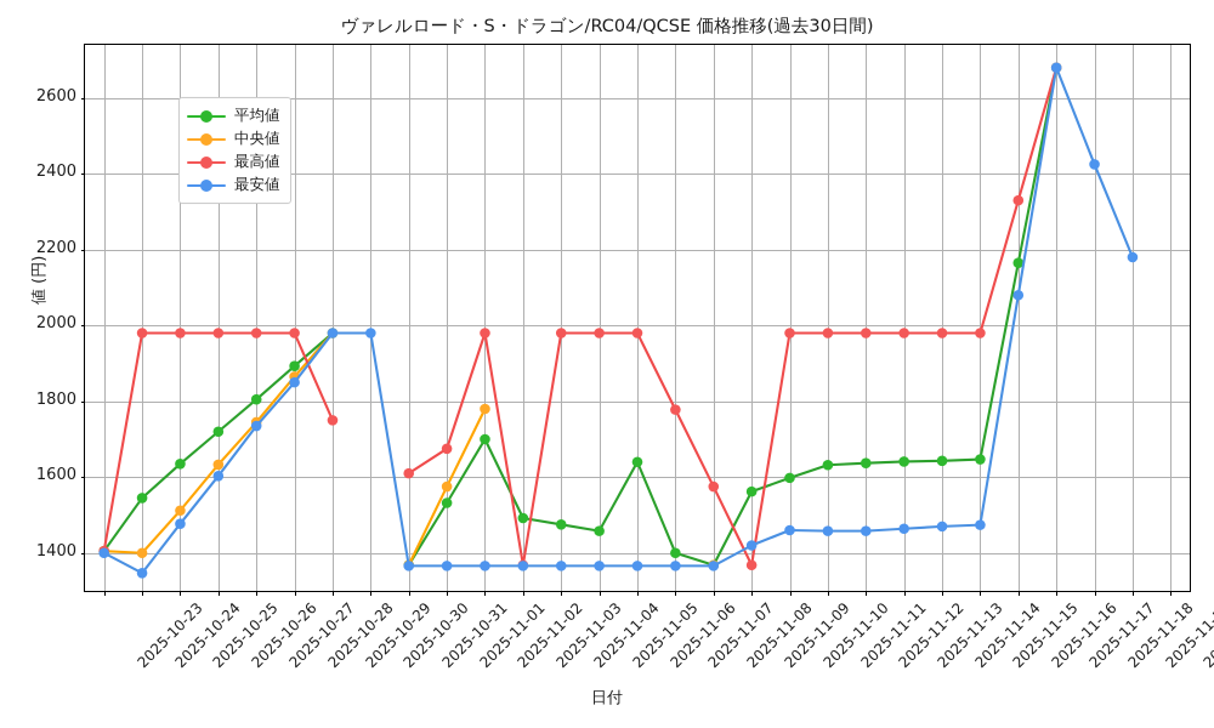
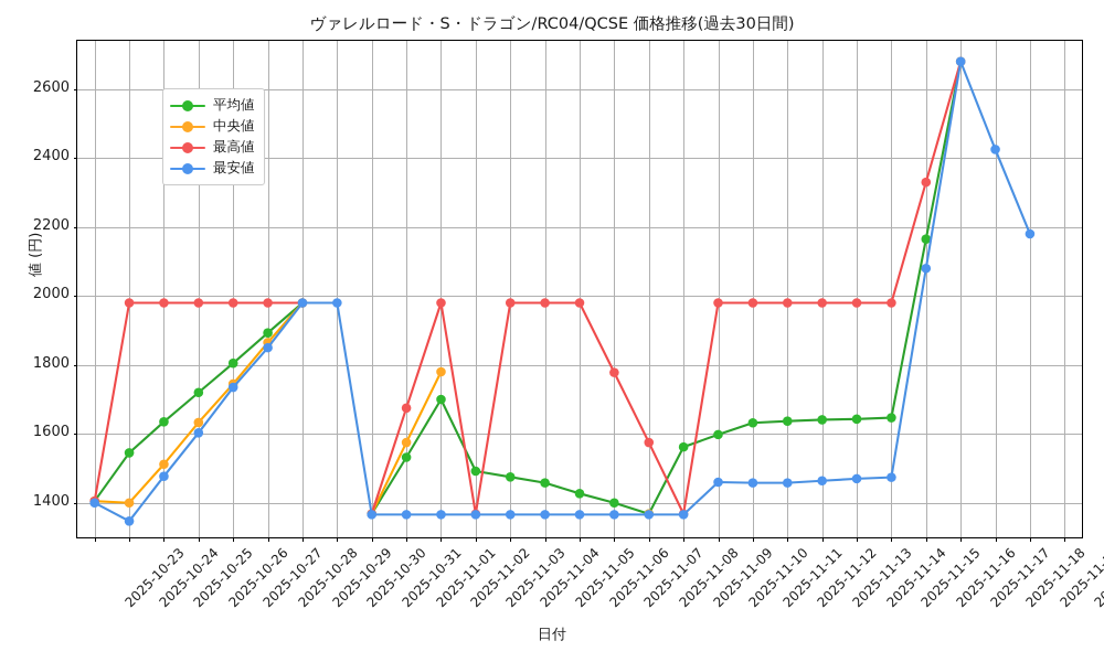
最高値/2025-10-29: 1750 -> 1980
最高値/2025-10-31: 1610 -> 1370
平均値/2025-11-06: 1640 -> 1430
最安値/2025-11-09: 1420 -> 1370
